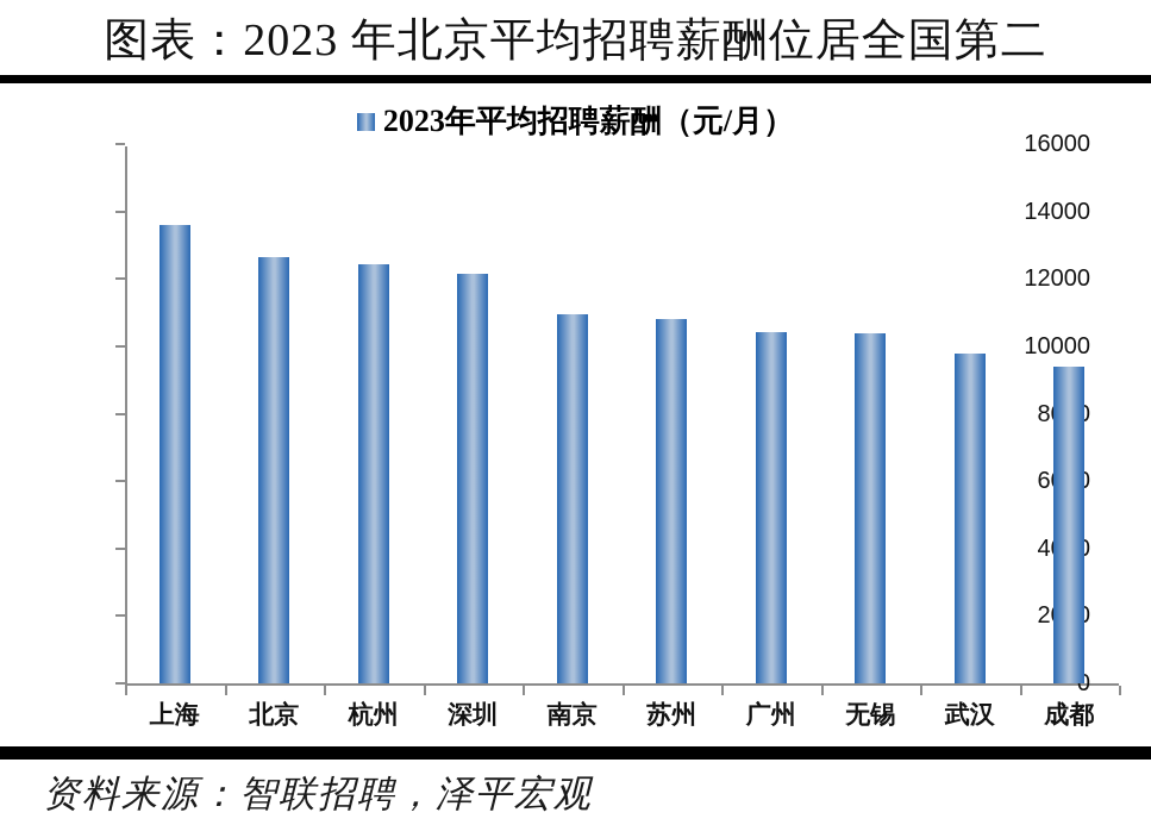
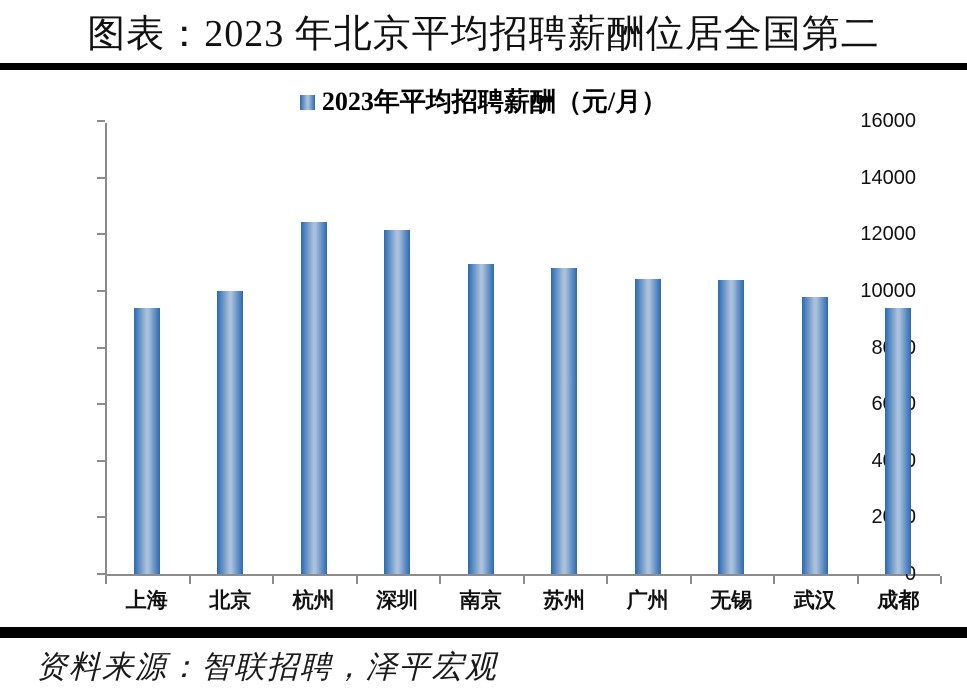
上海: 13600 -> 9400
北京: 12600 -> 10000
